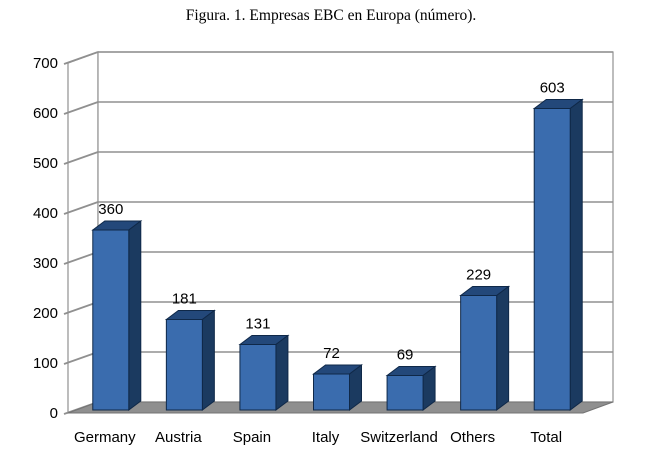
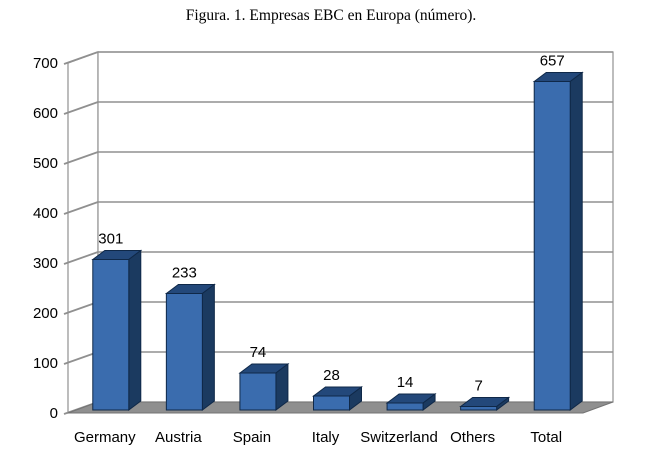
Germany: 360 -> 301
Austria: 181 -> 233
Spain: 131 -> 74
Italy: 72 -> 28
Switzerland: 69 -> 14
Others: 229 -> 7
Total: 603 -> 657
